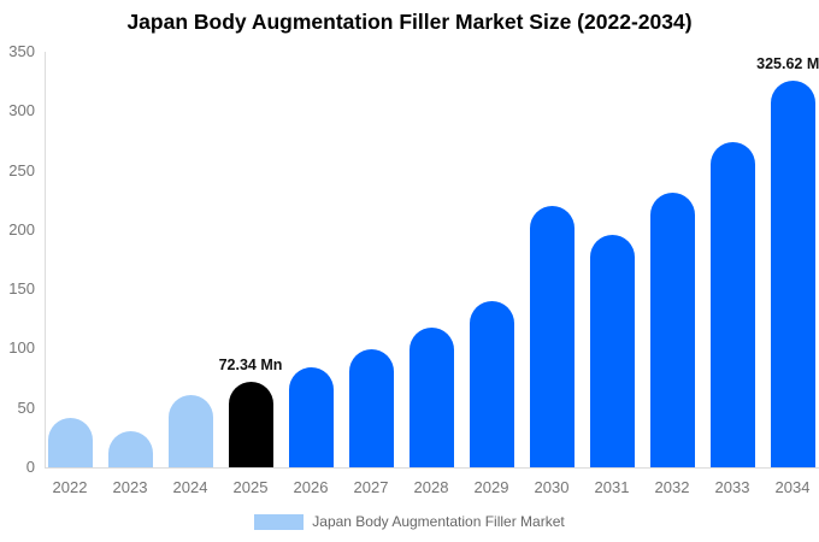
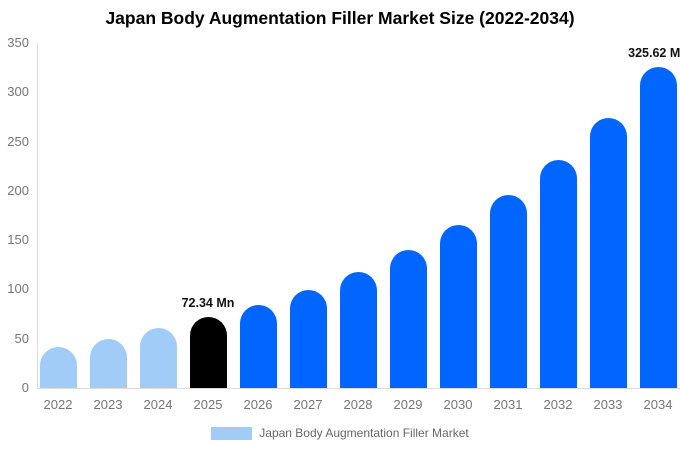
2023: 30 -> 50
2030: 220 -> 160
